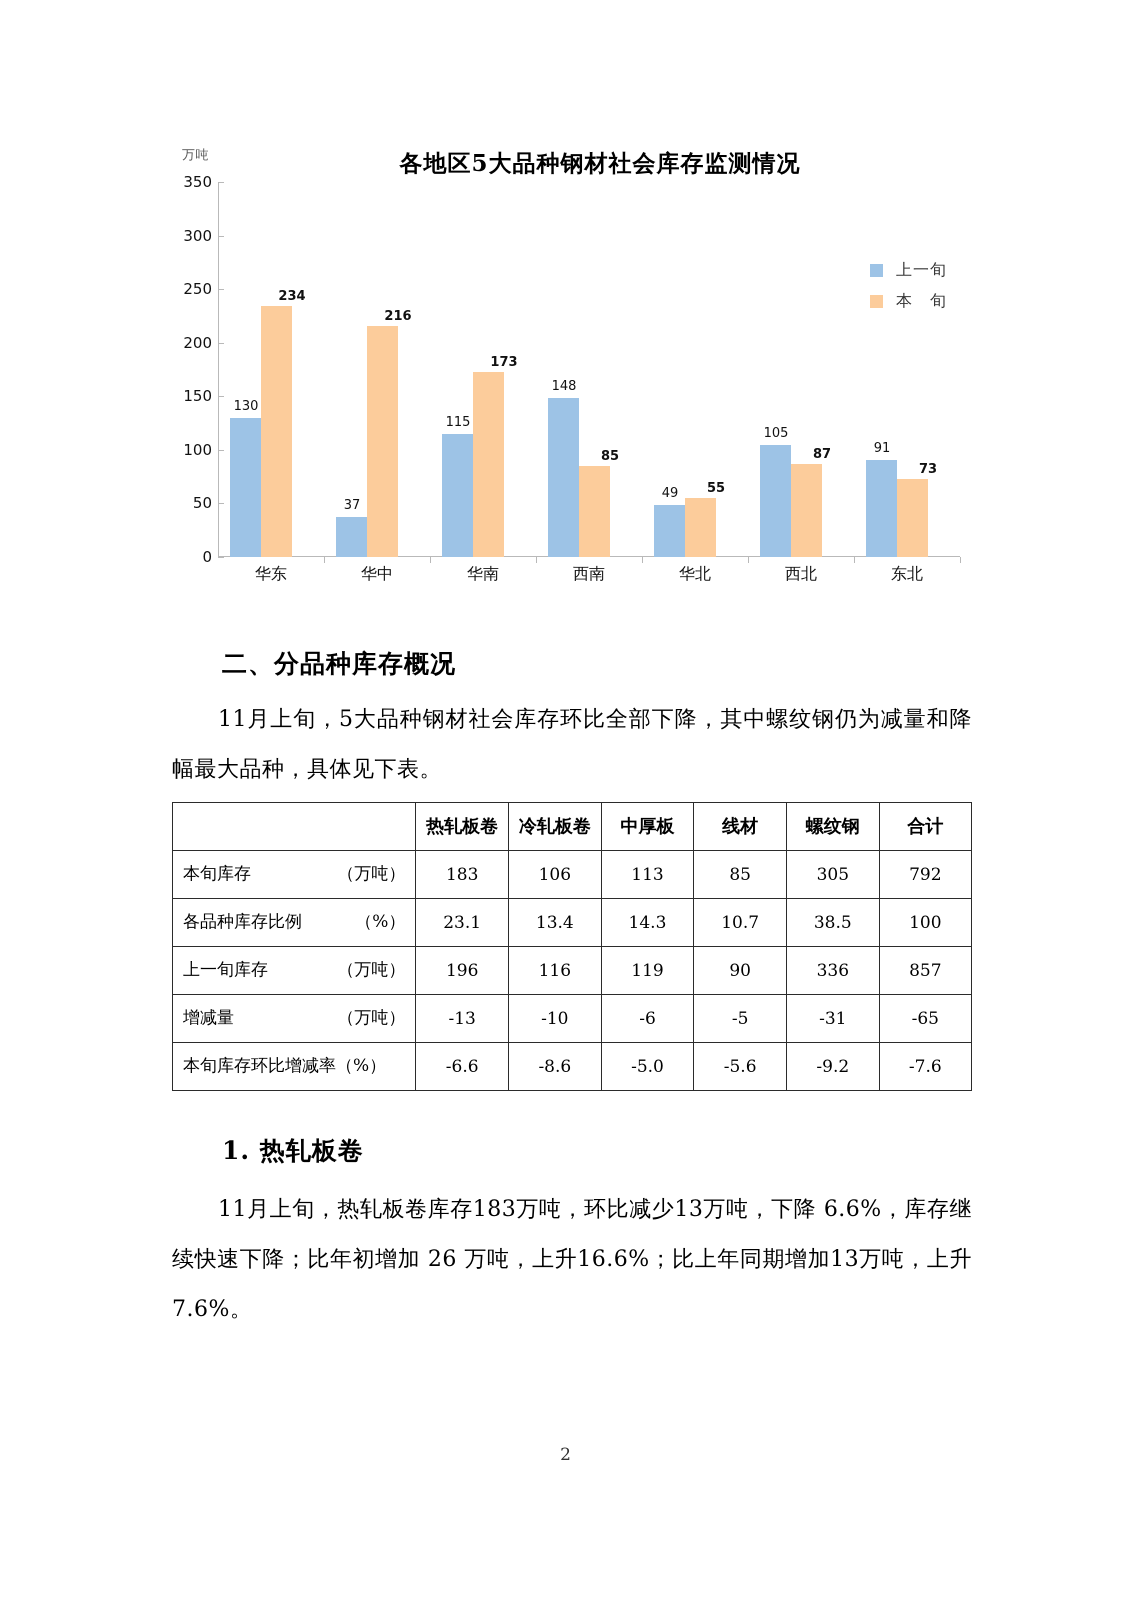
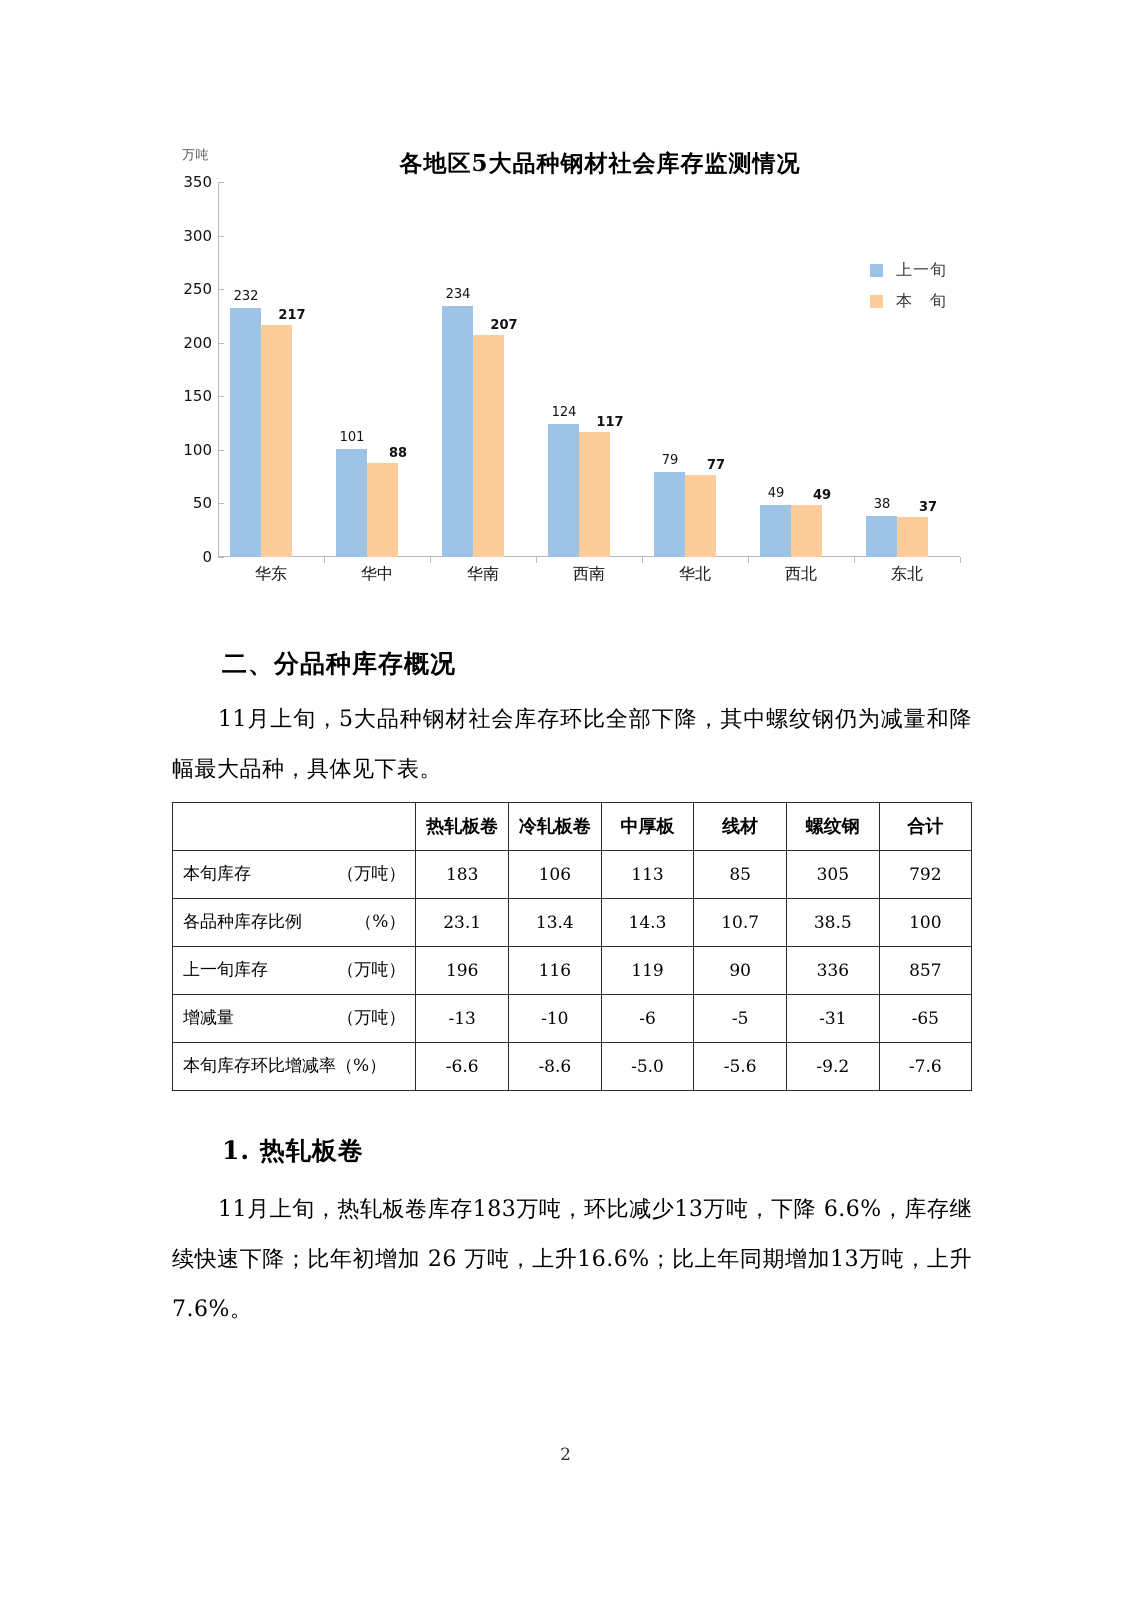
上一旬/华东: 130 -> 232
本 旬/华东: 234 -> 217
上一旬/华中: 37 -> 101
本 旬/华中: 216 -> 88
上一旬/华南: 115 -> 234
本 旬/华南: 173 -> 207
上一旬/西南: 148 -> 124
本 旬/西南: 85 -> 117
上一旬/华北: 49 -> 79
本 旬/华北: 55 -> 77
上一旬/西北: 105 -> 49
本 旬/西北: 87 -> 49
上一旬/东北: 91 -> 38
本 旬/东北: 73 -> 37
